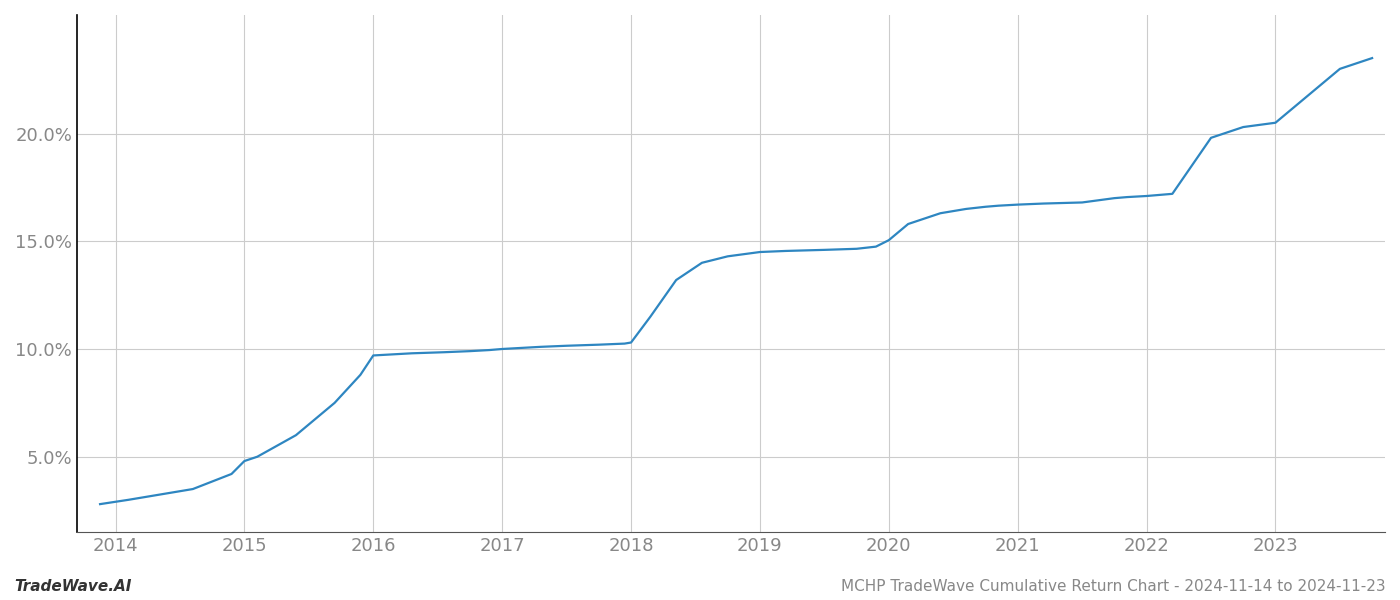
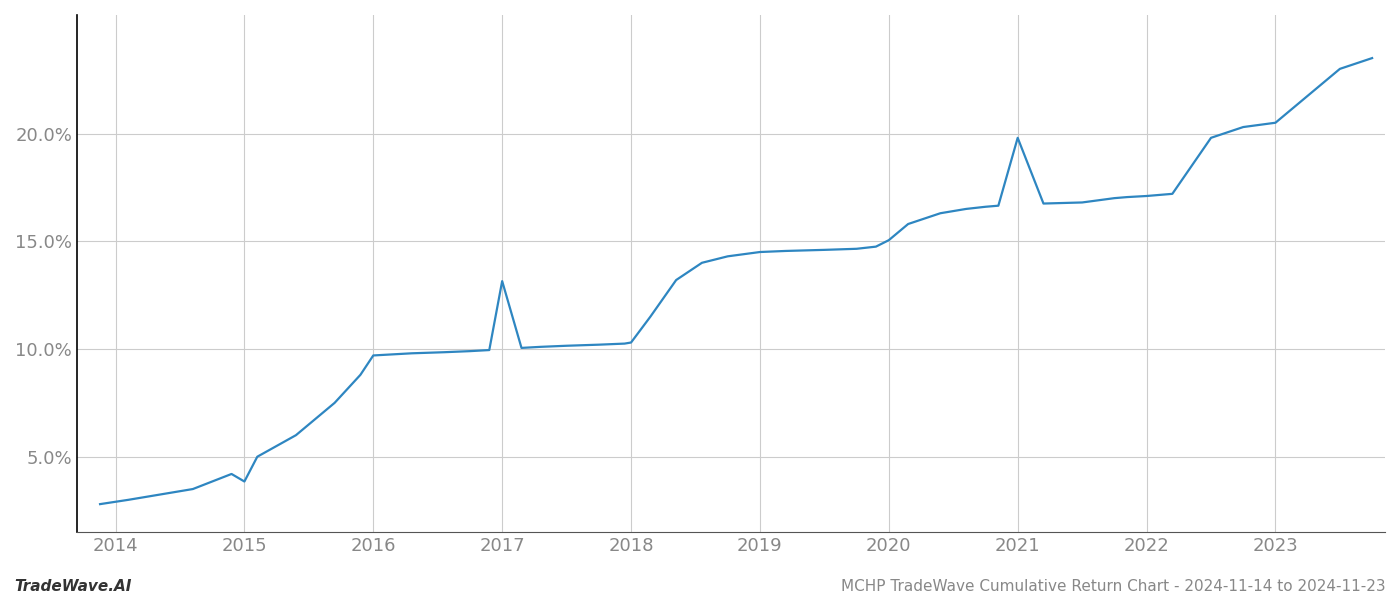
2015: 4.80% -> 3.85%
2017: 10.00% -> 13.15%
2021: 16.70% -> 19.80%
